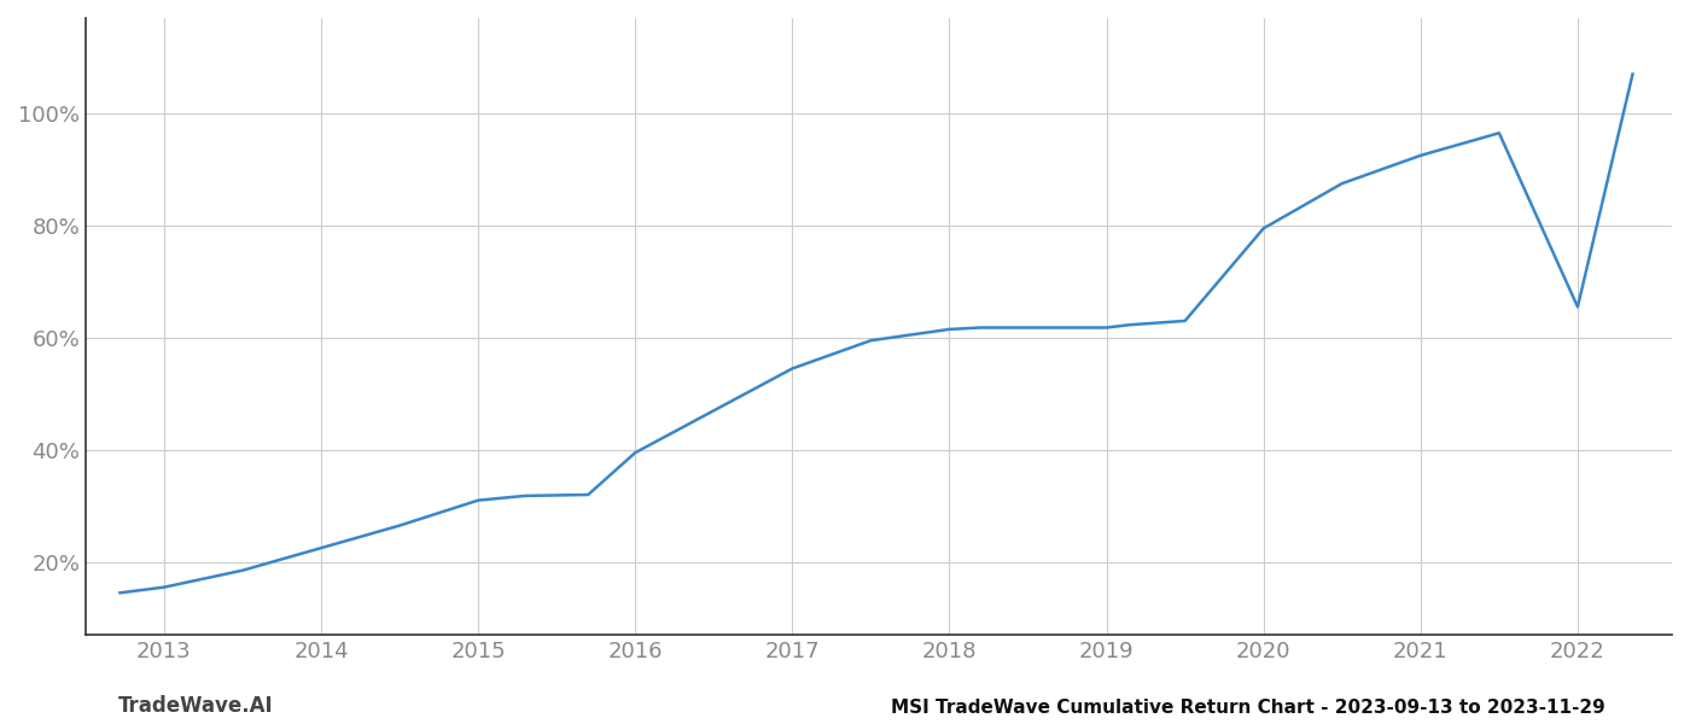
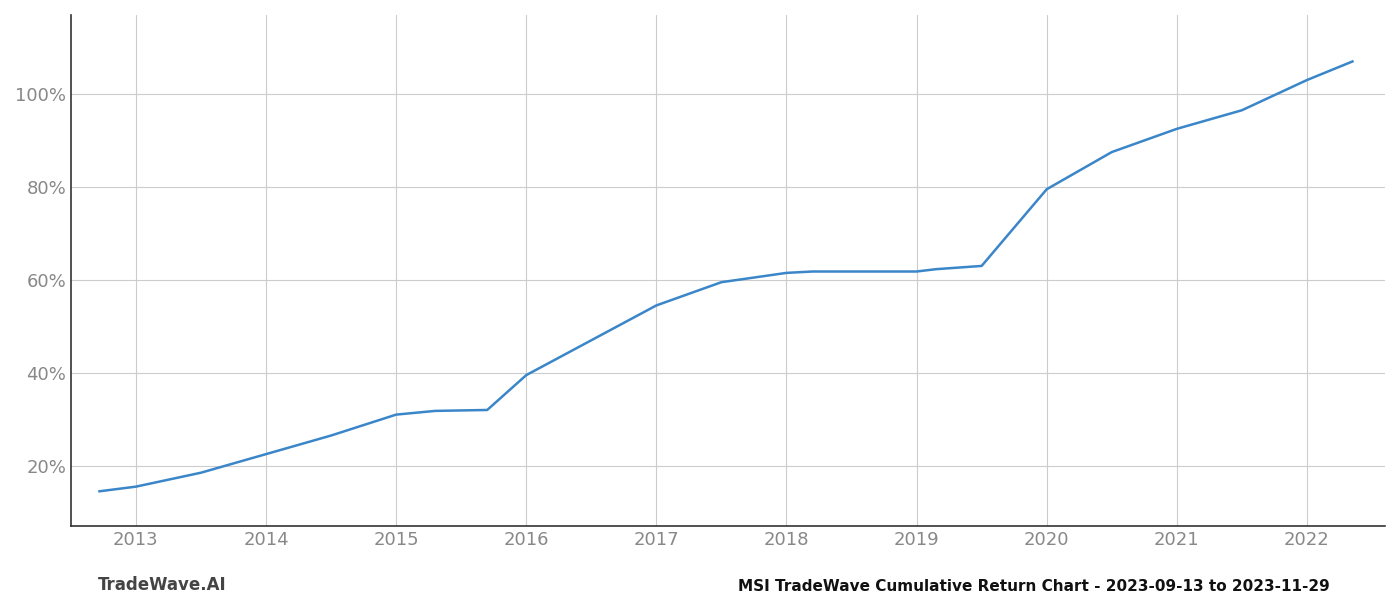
2022: 65.5% -> 103.0%
